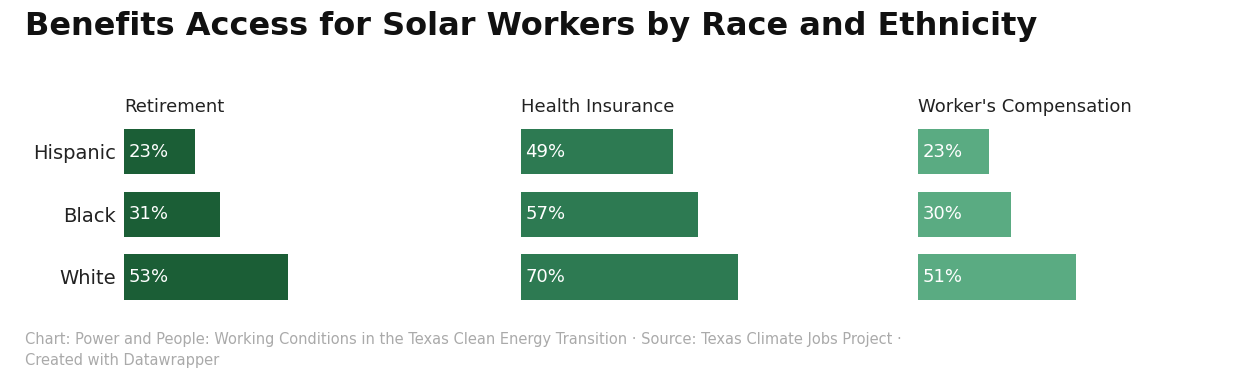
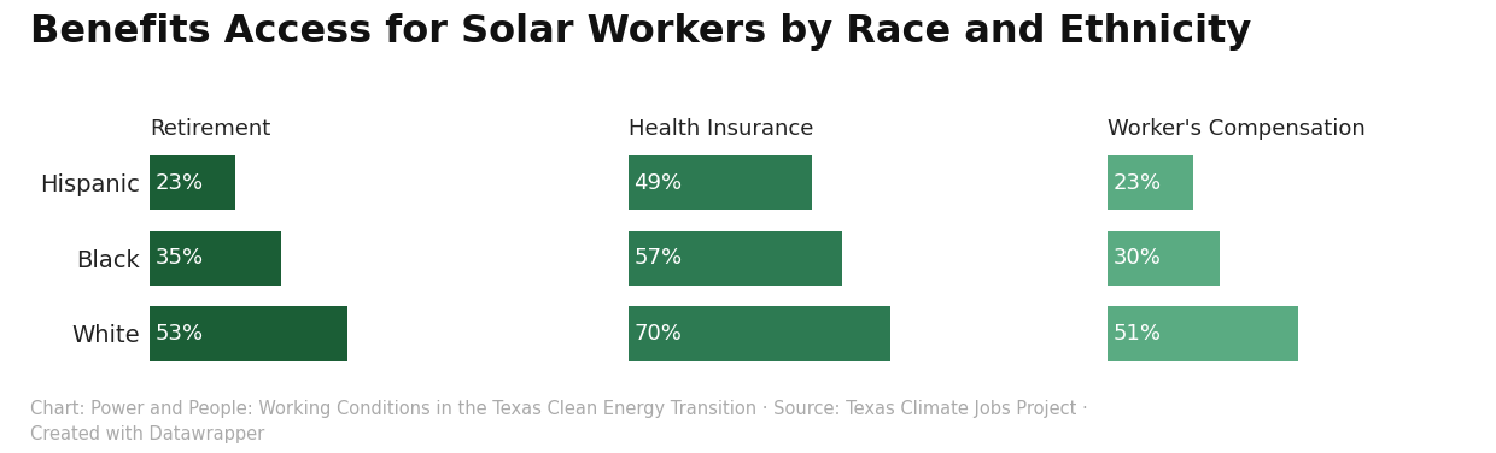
Retirement/Black: 31% -> 35%
